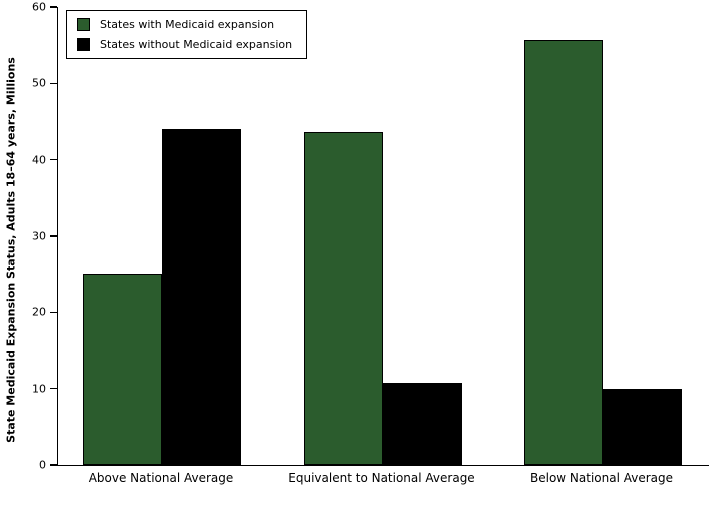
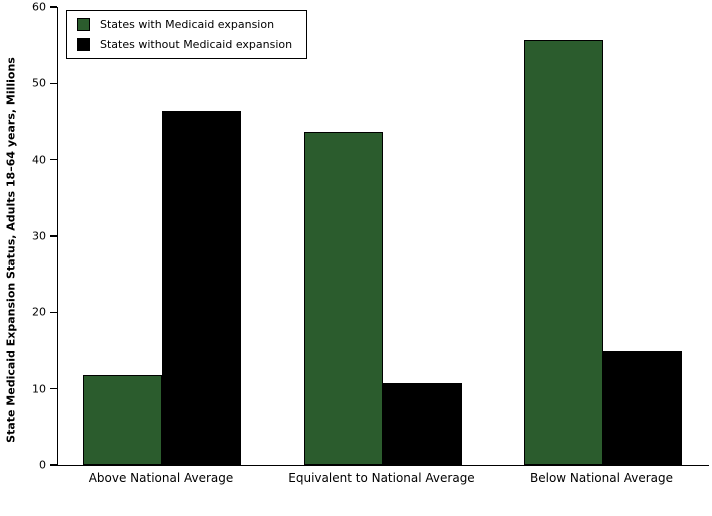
States with Medicaid expansion/Above National Average: 25 -> 12
States without Medicaid expansion/Above National Average: 44 -> 46
States without Medicaid expansion/Below National Average: 10 -> 15
